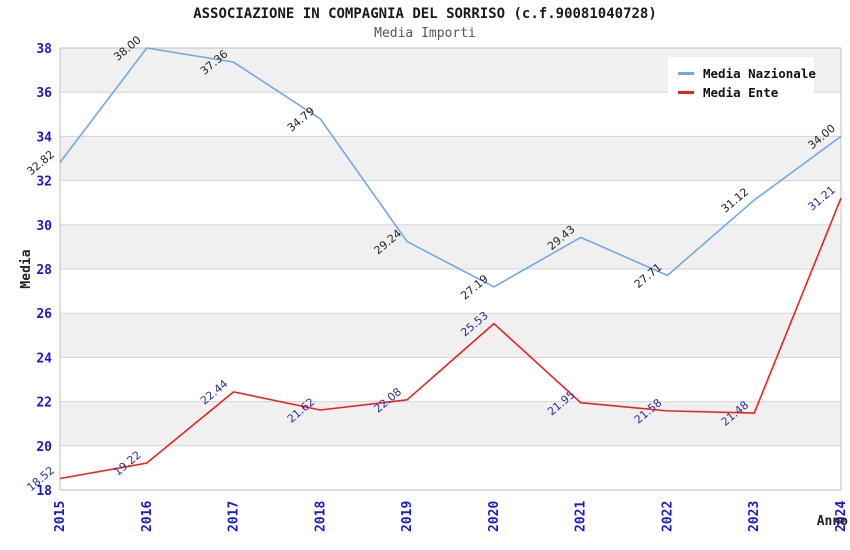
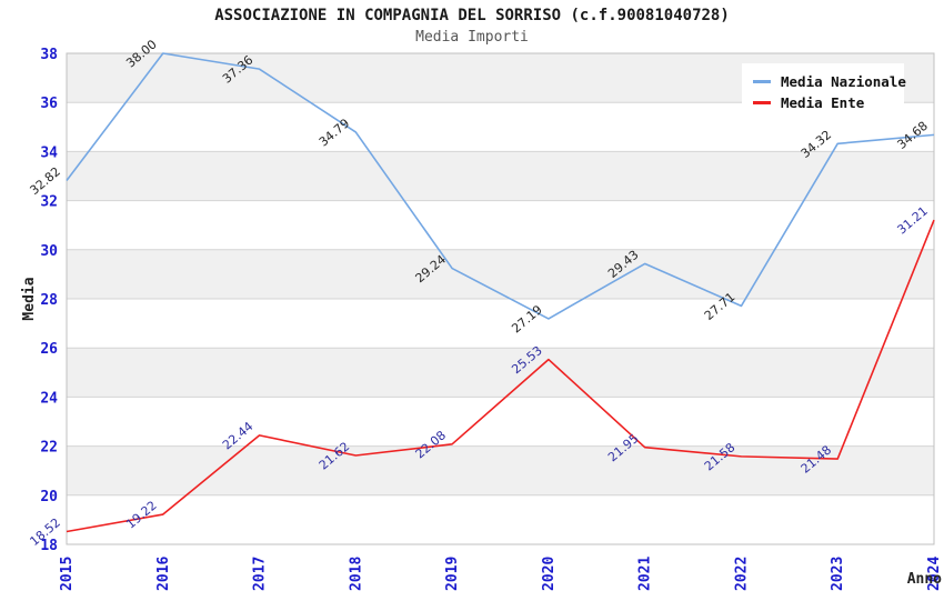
Media Nazionale/2023: 31.12 -> 34.32
Media Nazionale/2024: 34.00 -> 34.68
